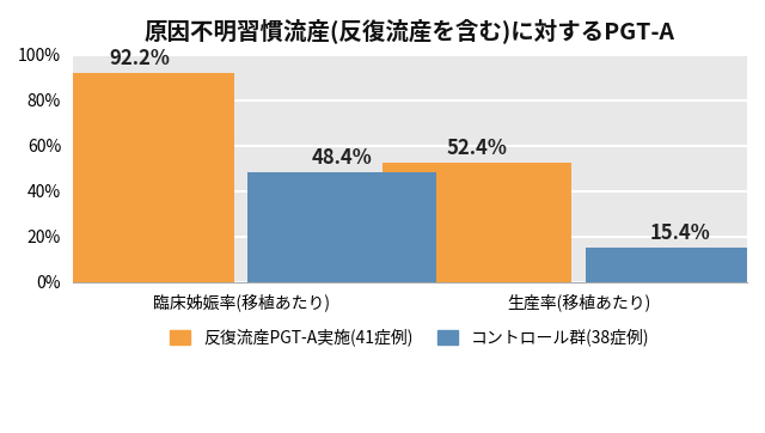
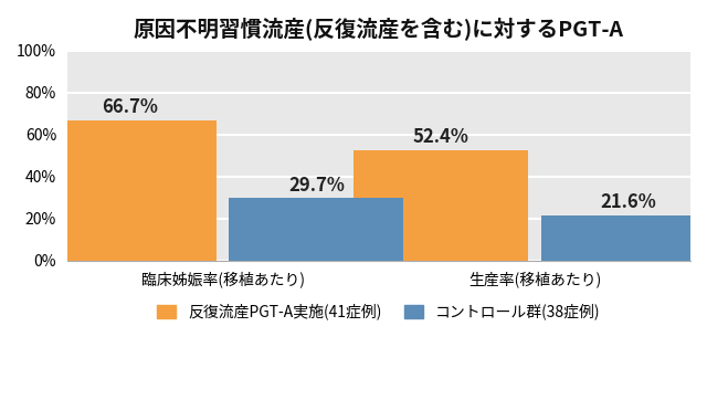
反復流産PGT-A実施(41症例)/臨床姊娠率(移植あたり): 92.2% -> 66.7%
コントロール群(38症例)/臨床姊娠率(移植あたり): 48.4% -> 29.7%
コントロール群(38症例)/生産率(移植あたり): 15.4% -> 21.6%
